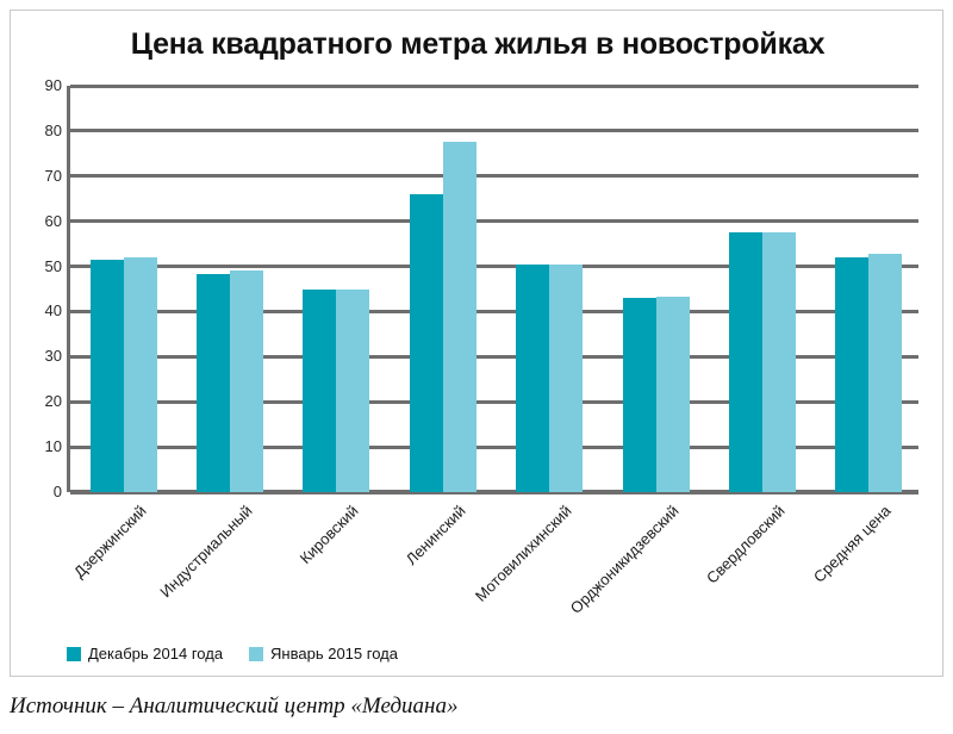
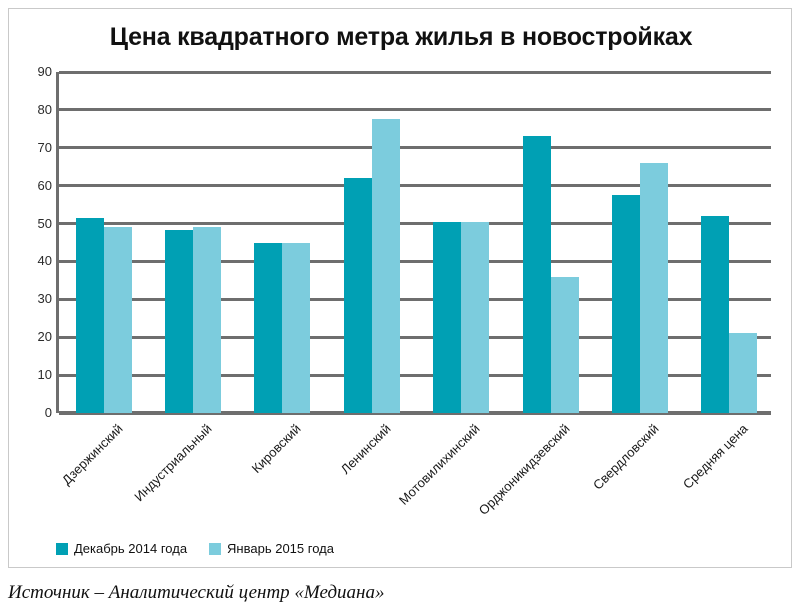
Январь 2015 года/Дзержинский: 52 -> 49
Декабрь 2014 года/Ленинский: 66 -> 62
Декабрь 2014 года/Орджоникидзевский: 43 -> 73
Январь 2015 года/Орджоникидзевский: 43 -> 36
Январь 2015 года/Свердловский: 58 -> 66
Январь 2015 года/Средняя цена: 53 -> 21
